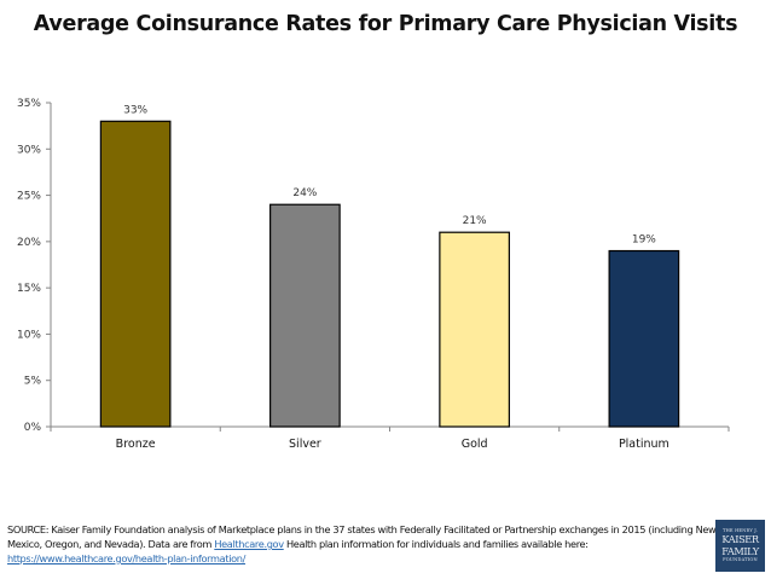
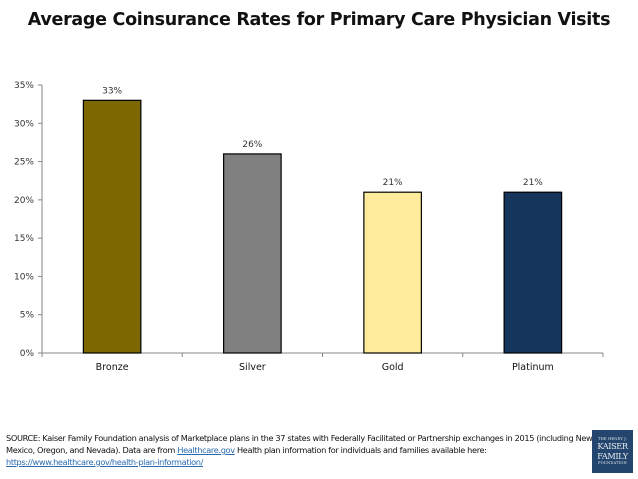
Silver: 24% -> 26%
Platinum: 19% -> 21%
